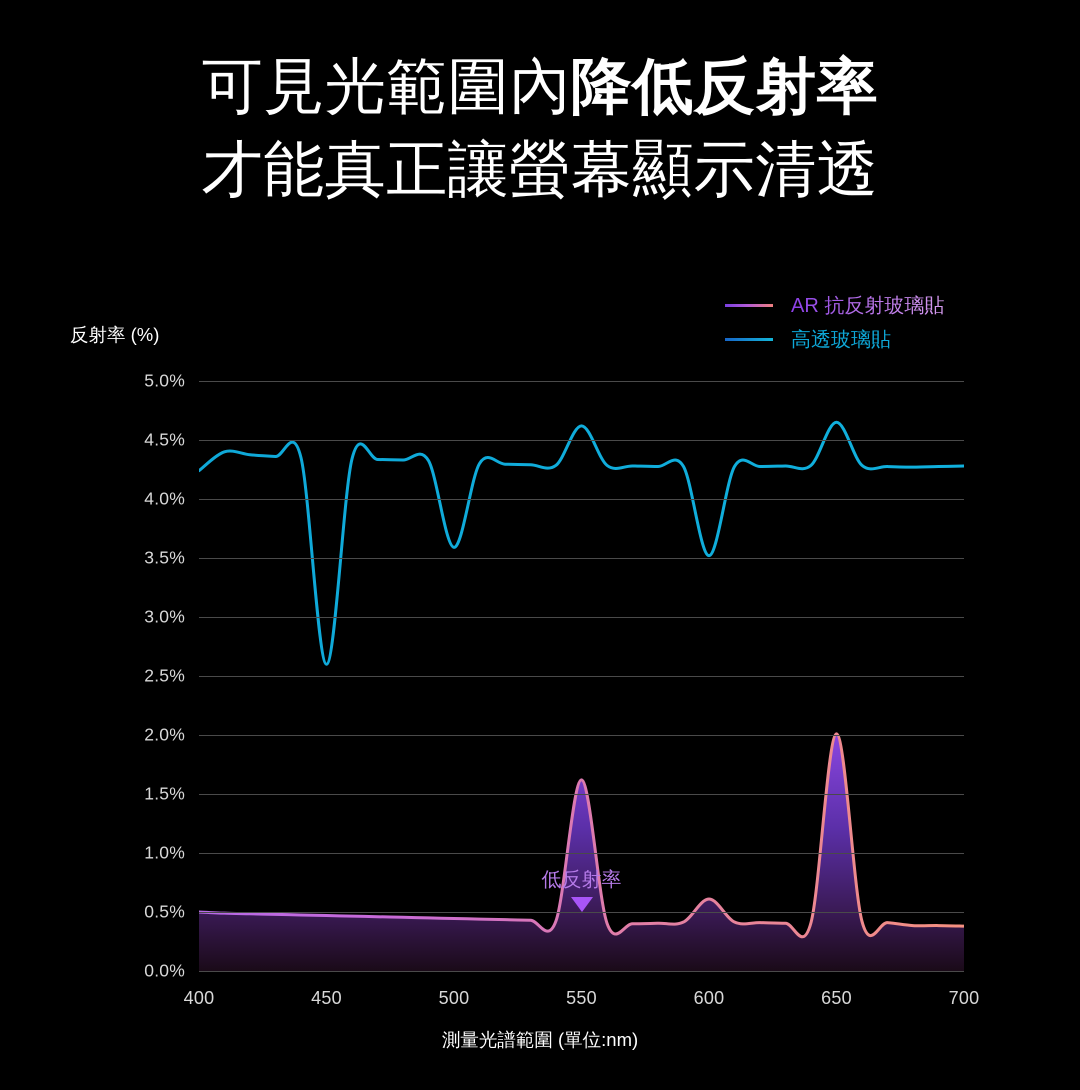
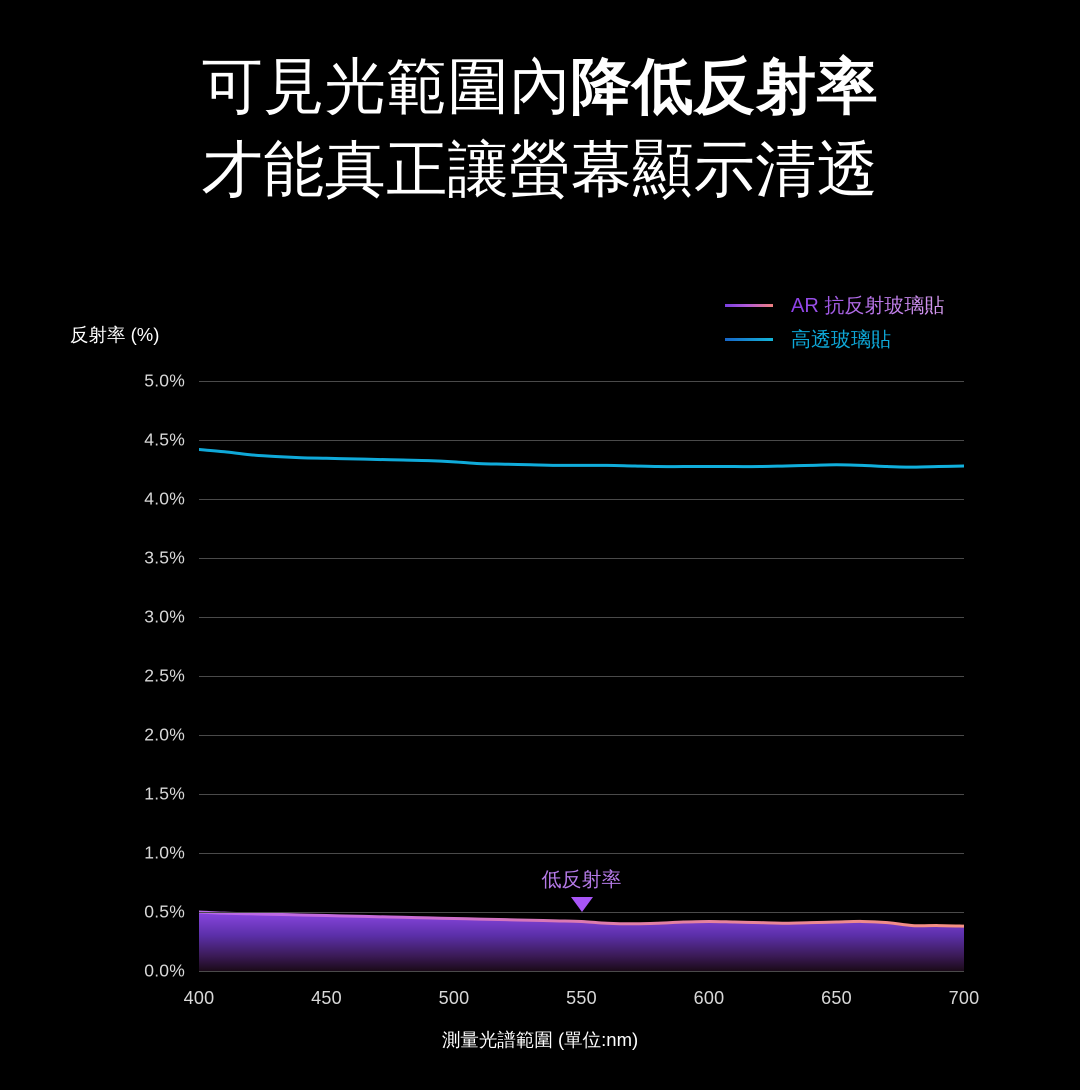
高透玻璃貼/400: 4.24% -> 4.42%
高透玻璃貼/450: 2.60% -> 4.34%
高透玻璃貼/500: 3.59% -> 4.32%
AR 抗反射玻璃貼/550: 1.62% -> 0.42%
高透玻璃貼/550: 4.62% -> 4.29%
AR 抗反射玻璃貼/600: 0.61% -> 0.42%
高透玻璃貼/600: 3.52% -> 4.28%
AR 抗反射玻璃貼/650: 2.01% -> 0.41%
高透玻璃貼/650: 4.65% -> 4.29%
